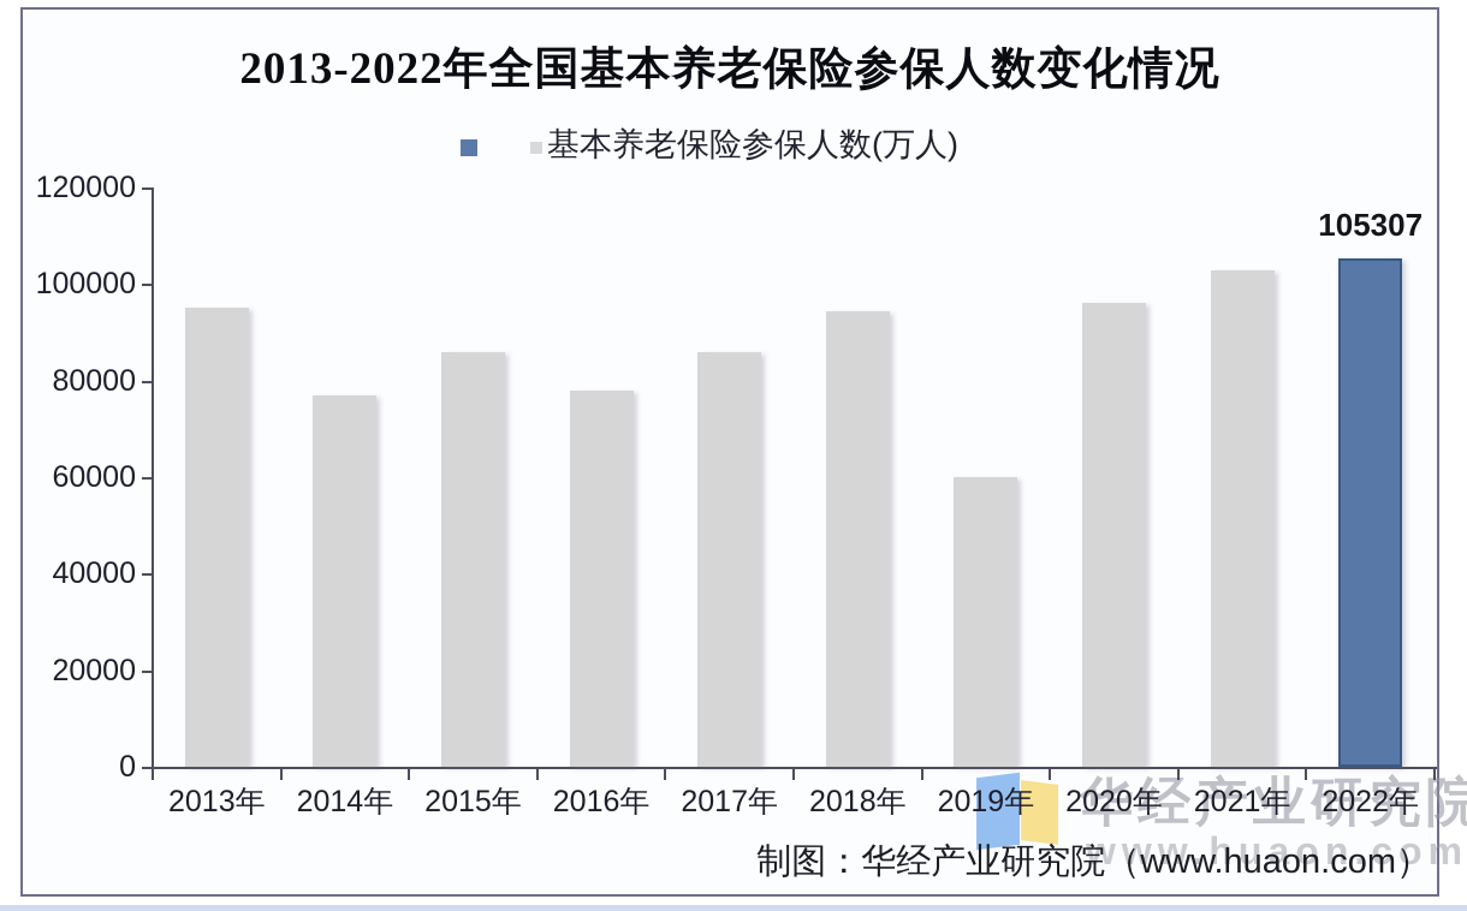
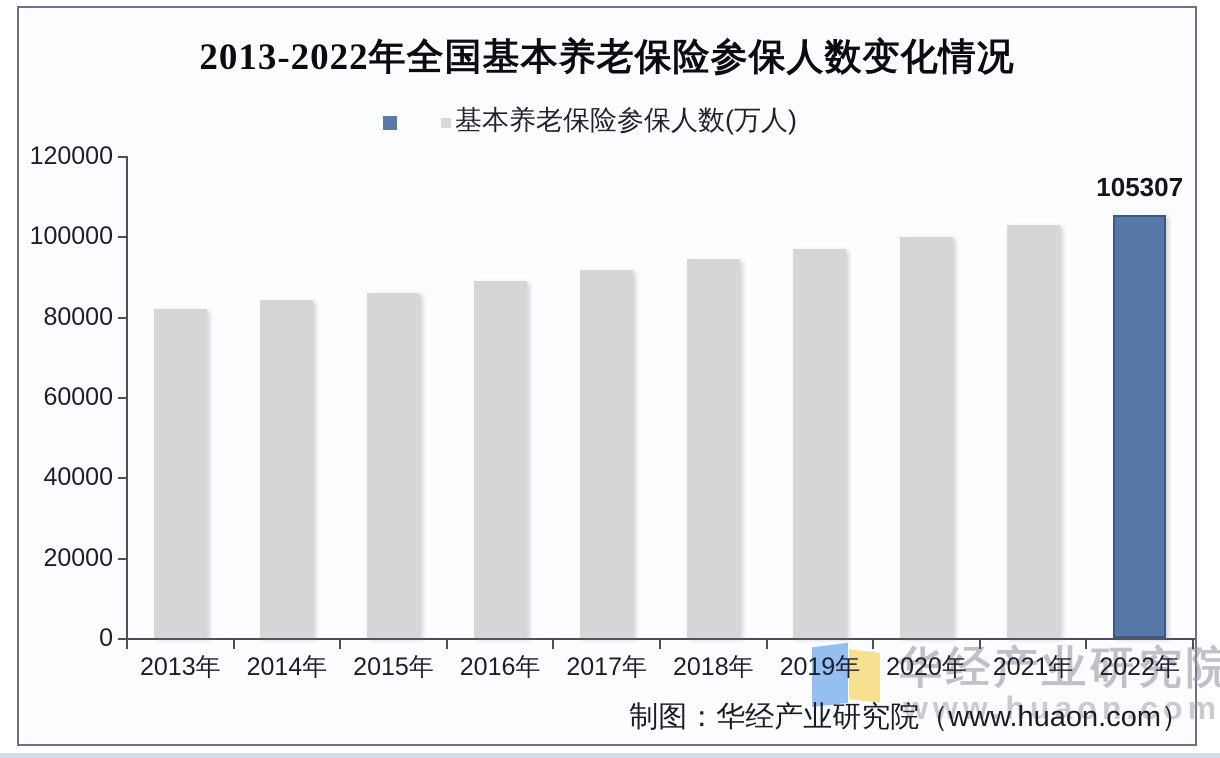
2013年: 95000 -> 82000
2014年: 77000 -> 84000
2016年: 78000 -> 89000
2017年: 86000 -> 92000
2019年: 60000 -> 97000
2020年: 96000 -> 100000
